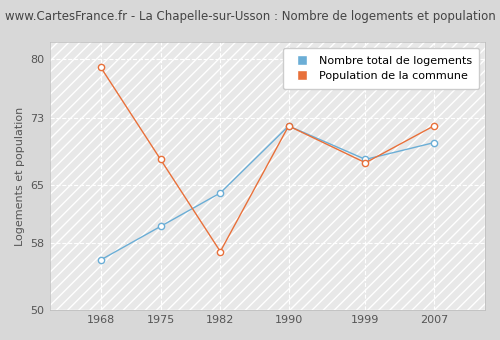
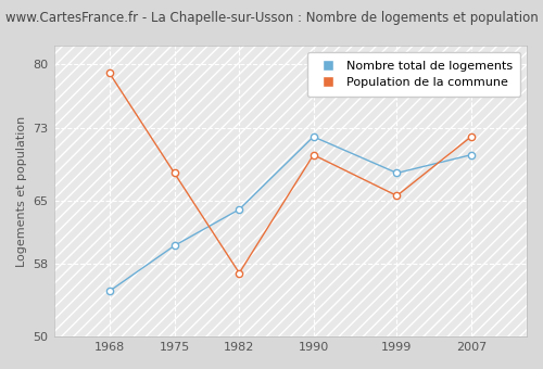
Nombre total de logements/1968: 56 -> 55
Population de la commune/1990: 72.0 -> 70.0
Population de la commune/1999: 67.6 -> 65.5
